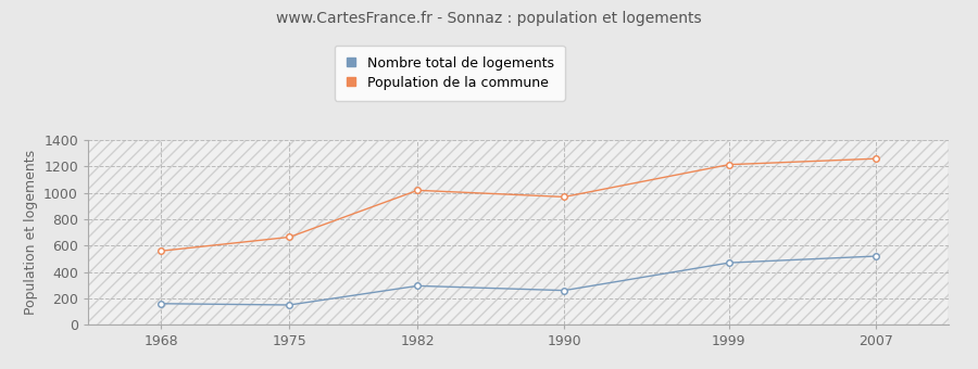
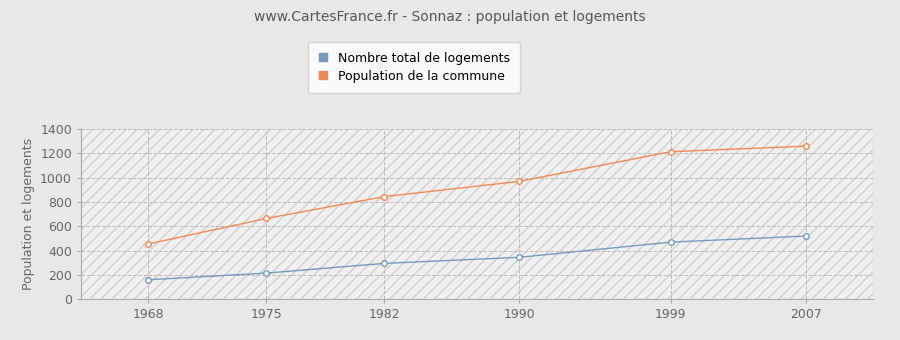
Population de la commune/1968: 560 -> 460
Nombre total de logements/1975: 150 -> 220
Population de la commune/1982: 1020 -> 840
Nombre total de logements/1990: 260 -> 340
